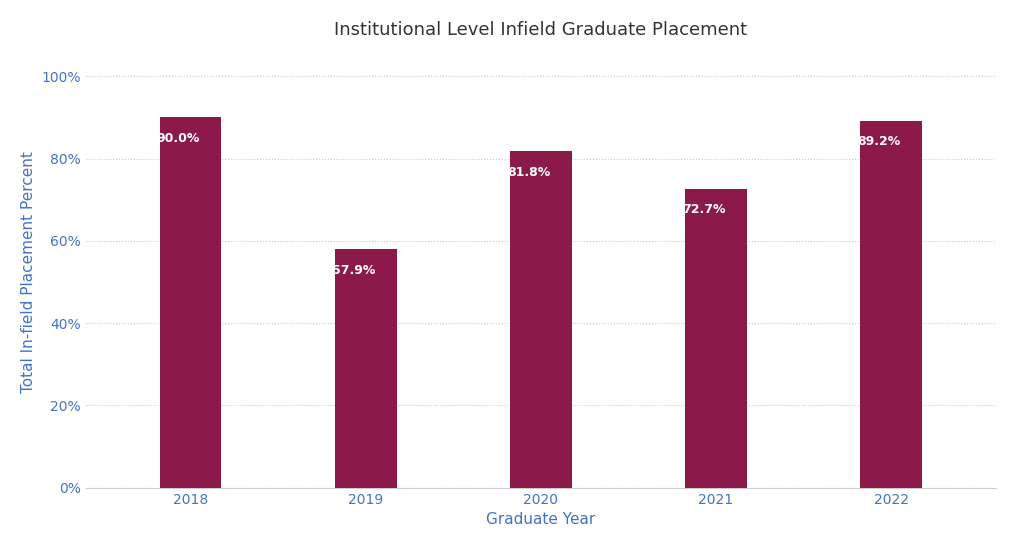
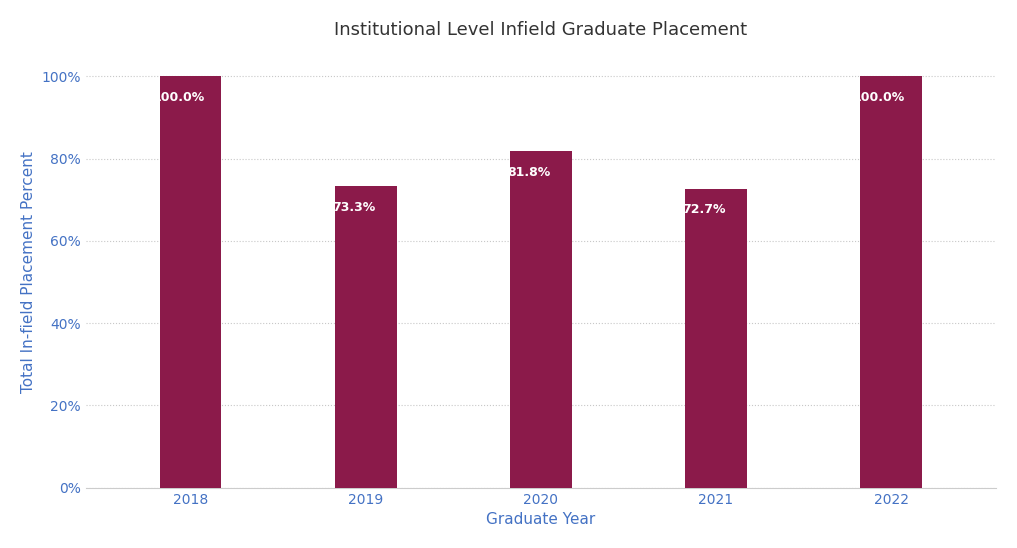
2018: 90.0% -> 100.0%
2019: 57.9% -> 73.3%
2022: 89.2% -> 100.0%
